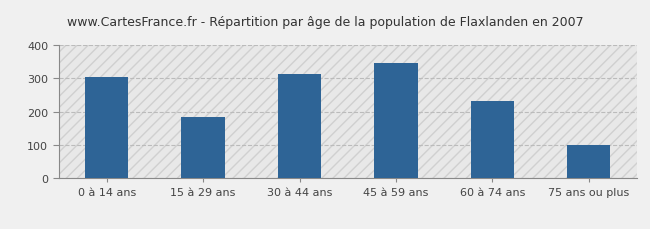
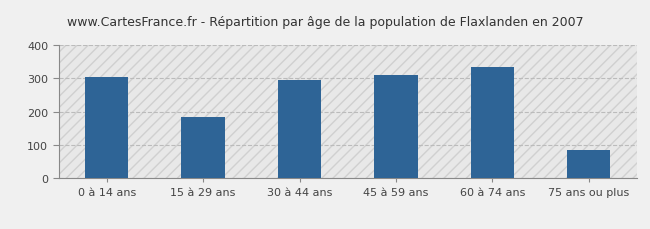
30 à 44 ans: 312 -> 295
45 à 59 ans: 347 -> 310
60 à 74 ans: 232 -> 335
75 ans ou plus: 100 -> 85
